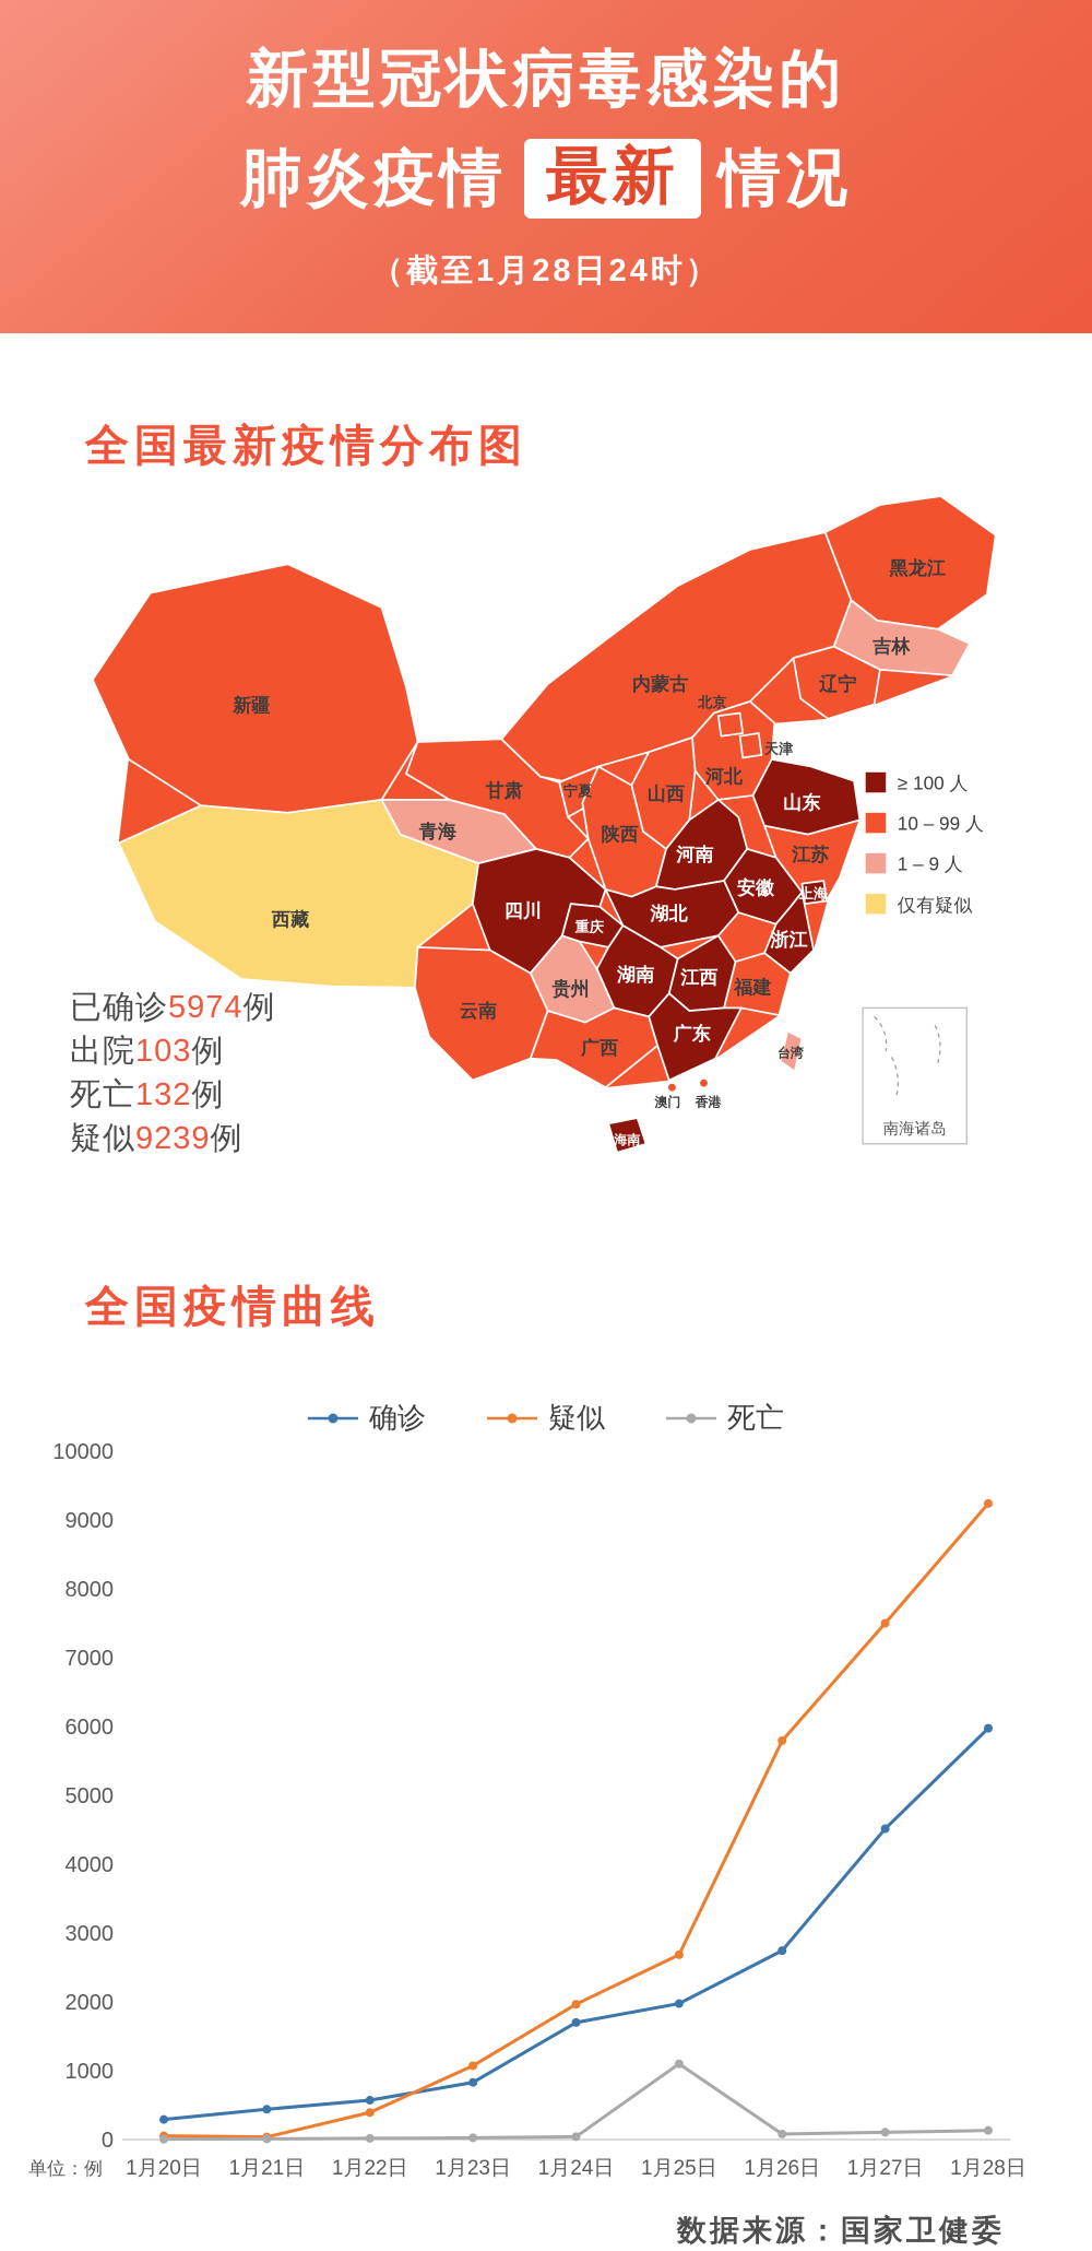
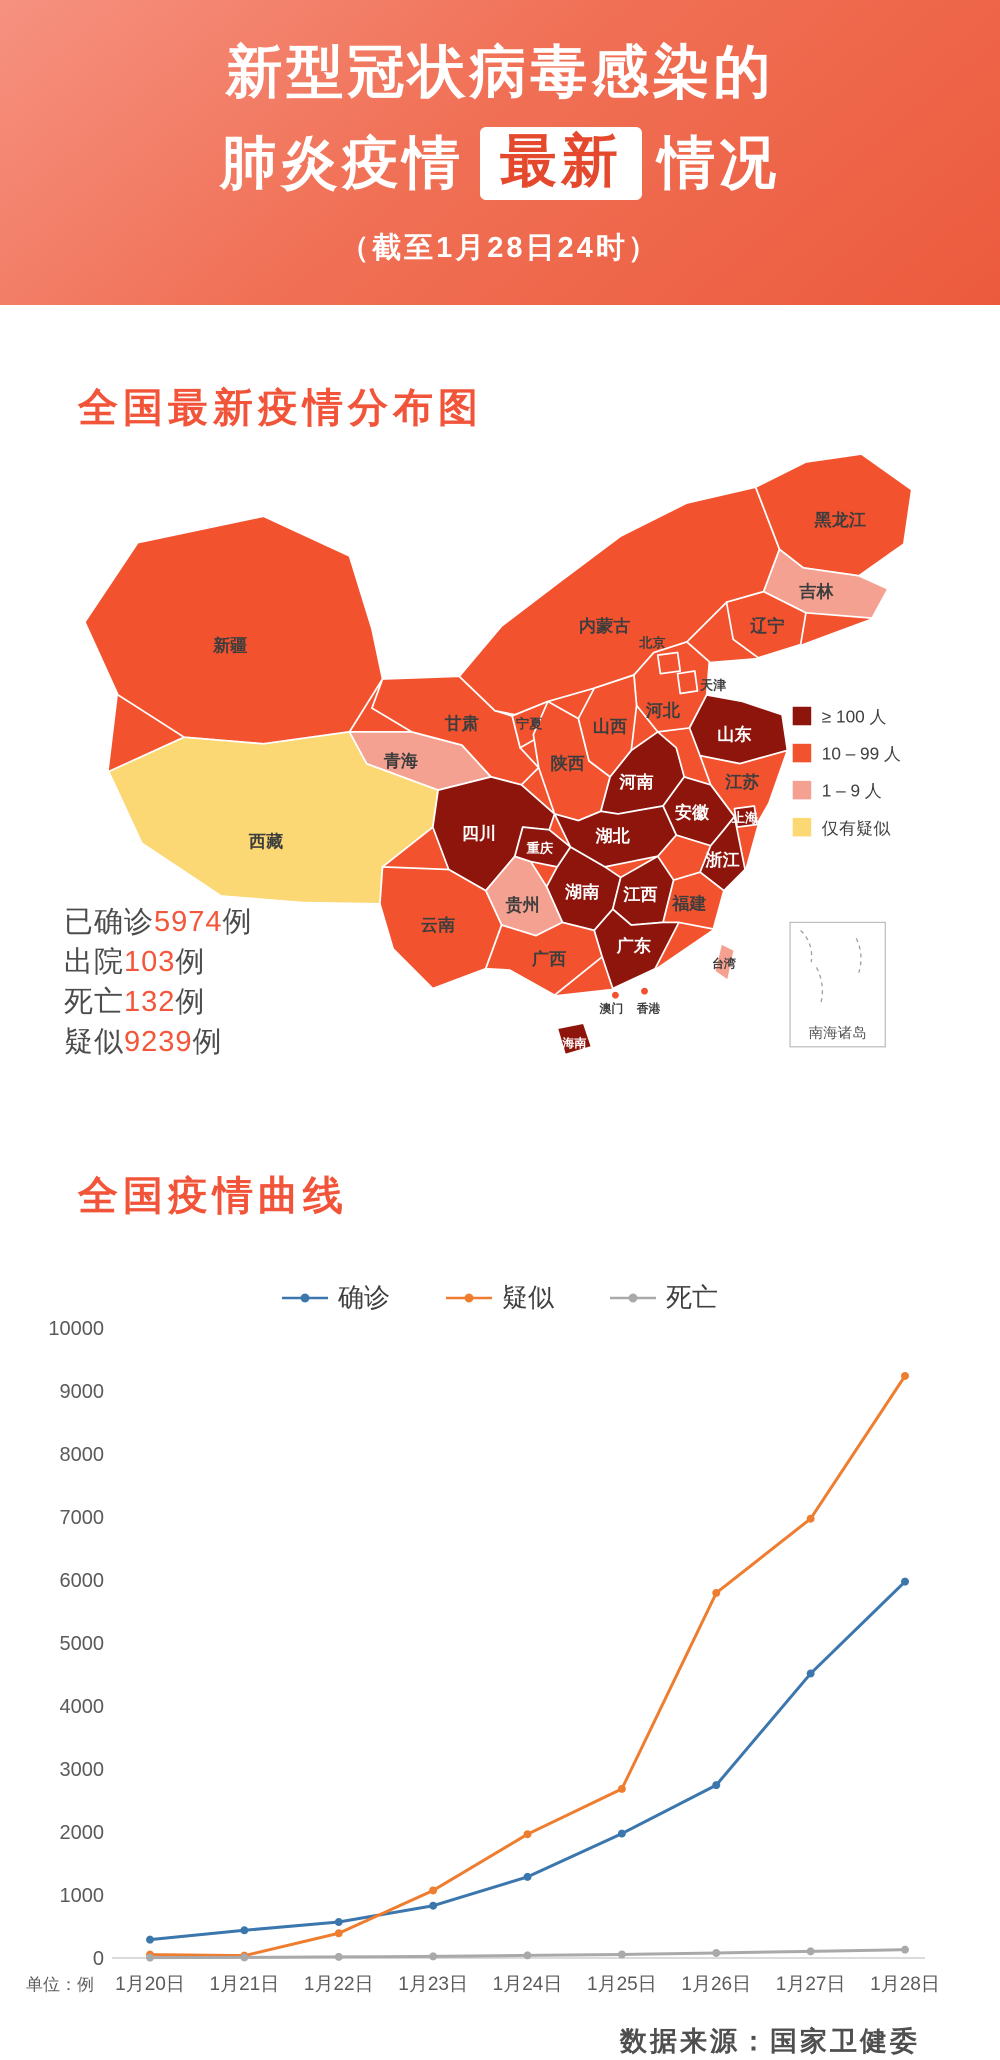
确诊/1月24日: 1700 -> 1300
死亡/1月25日: 1100 -> 100
疑似/1月27日: 7500 -> 7000
